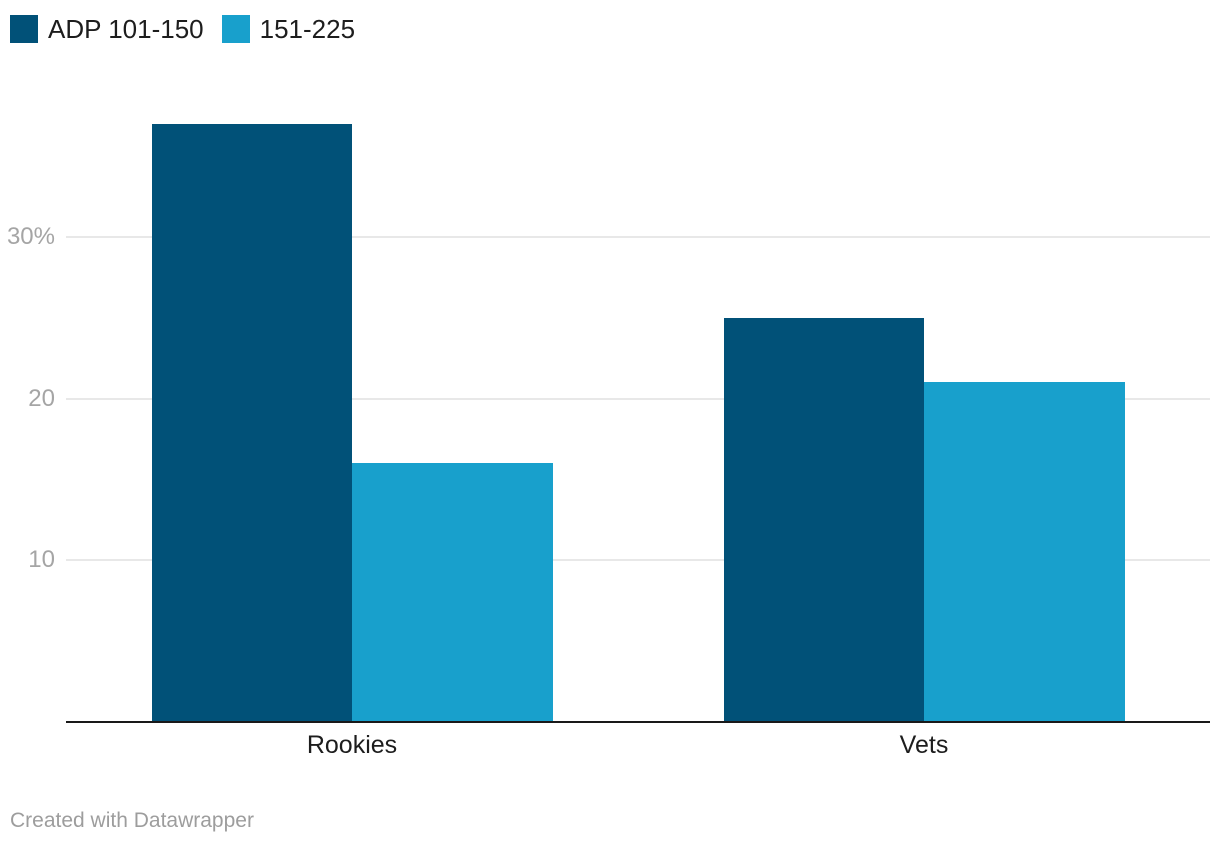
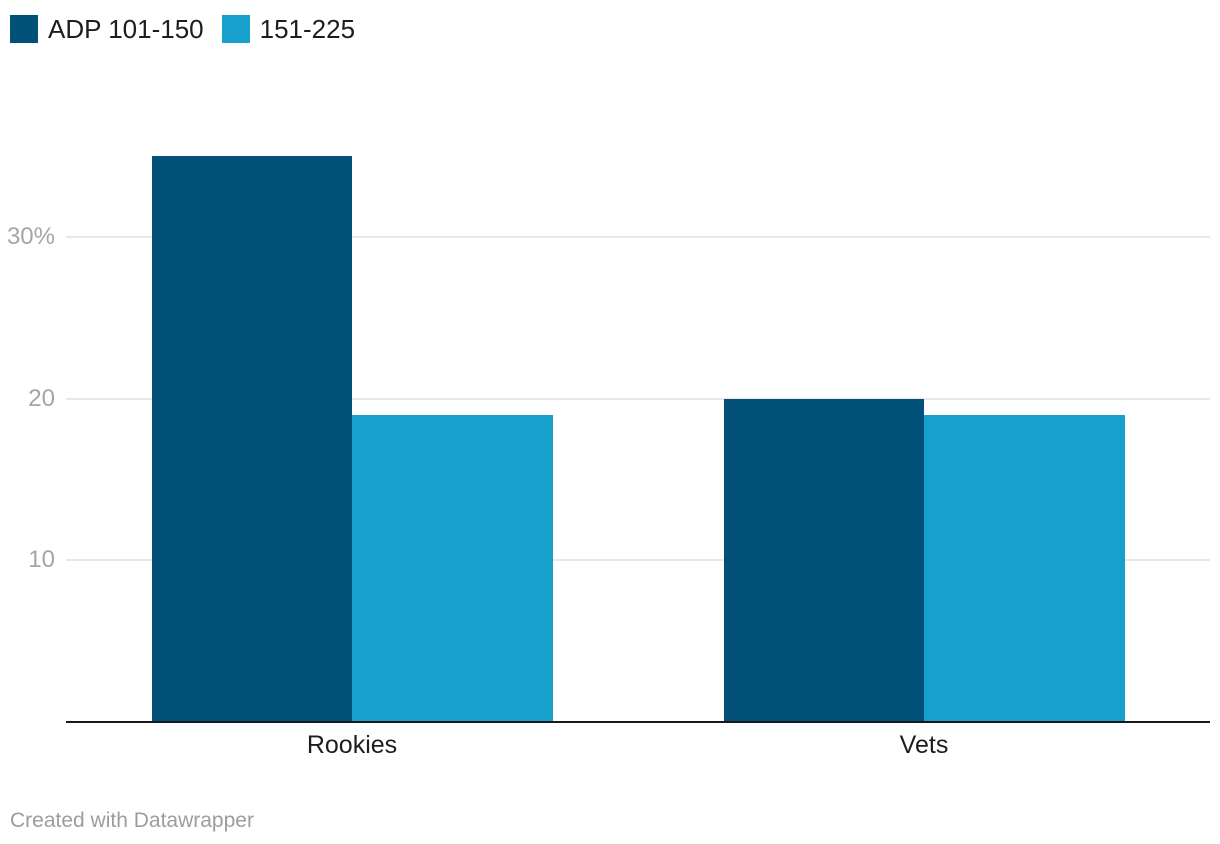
ADP 101-150/Rookies: 37% -> 35%
151-225/Rookies: 16% -> 19%
ADP 101-150/Vets: 25% -> 20%
151-225/Vets: 21% -> 19%
